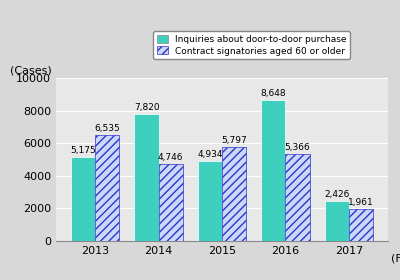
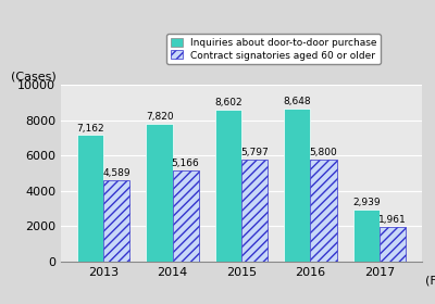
Inquiries about door-to-door purchase/2013: 5,175 -> 7,162
Contract signatories aged 60 or older/2013: 6,535 -> 4,589
Contract signatories aged 60 or older/2014: 4,746 -> 5,166
Inquiries about door-to-door purchase/2015: 4,934 -> 8,602
Contract signatories aged 60 or older/2016: 5,366 -> 5,800
Inquiries about door-to-door purchase/2017: 2,426 -> 2,939
